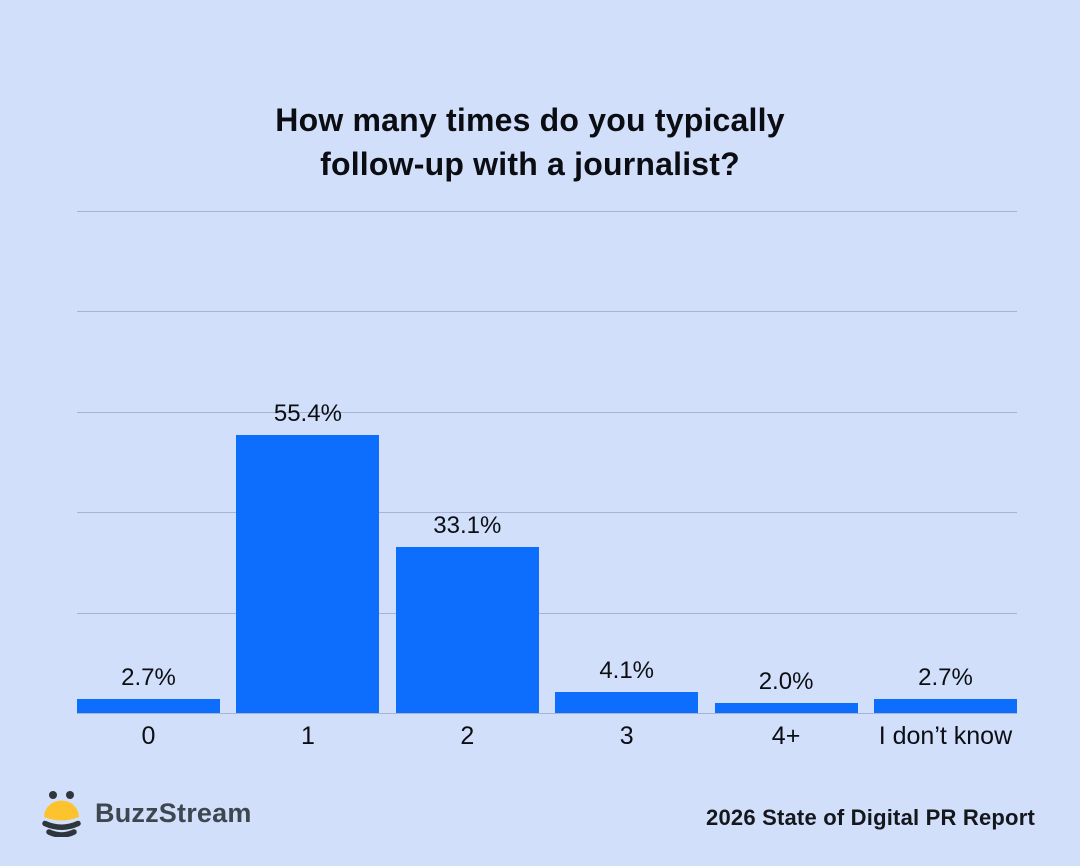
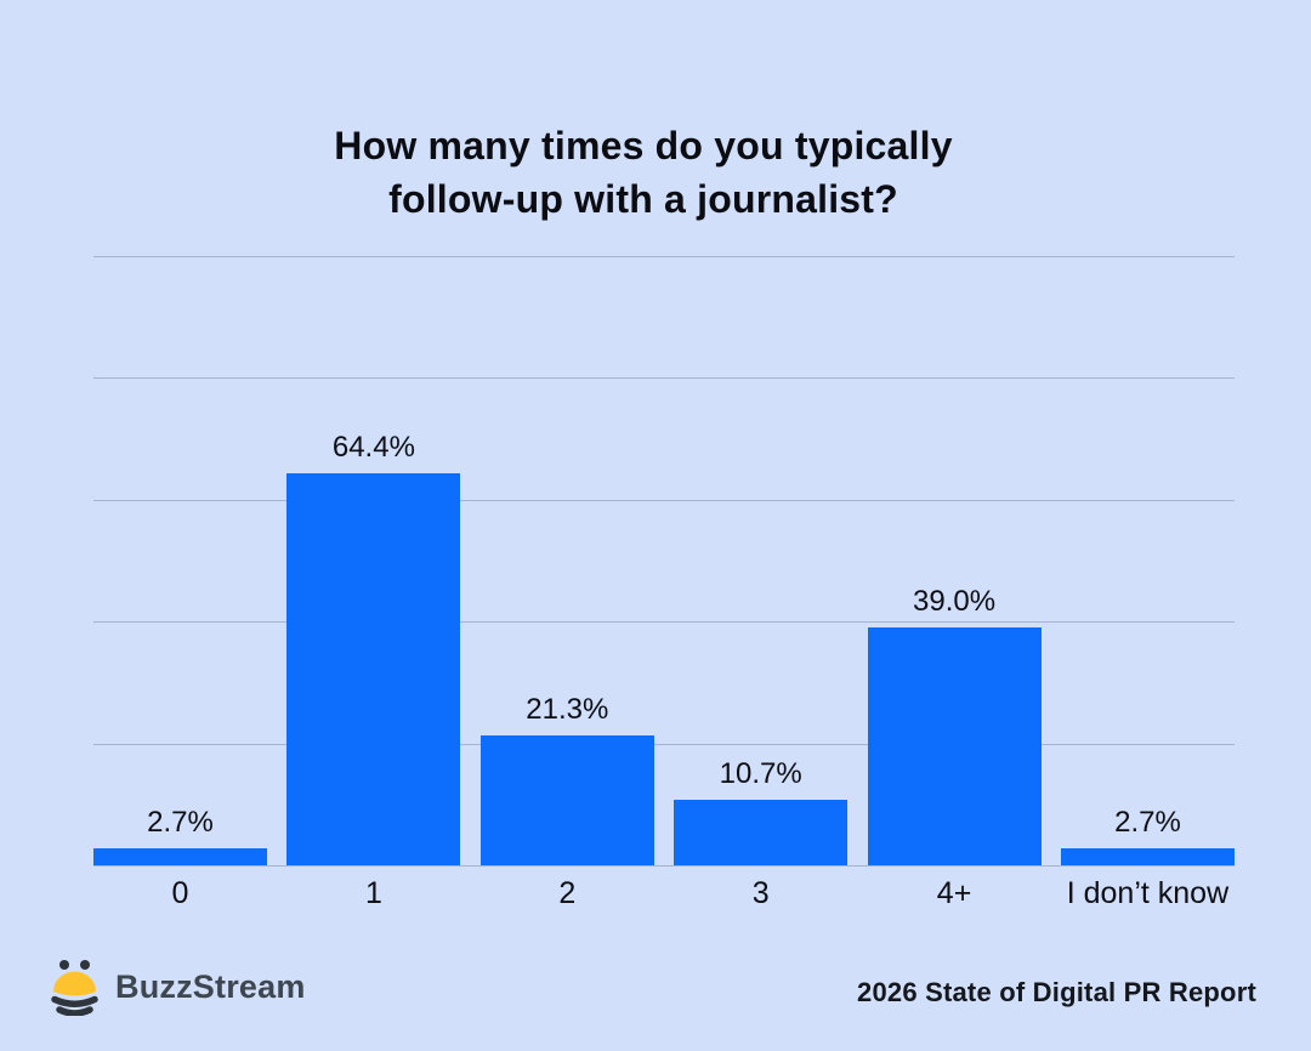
1: 55.4% -> 64.4%
2: 33.1% -> 21.3%
3: 4.1% -> 10.7%
4+: 2.0% -> 39.0%
